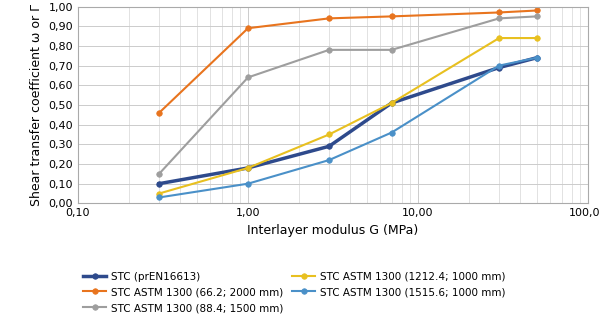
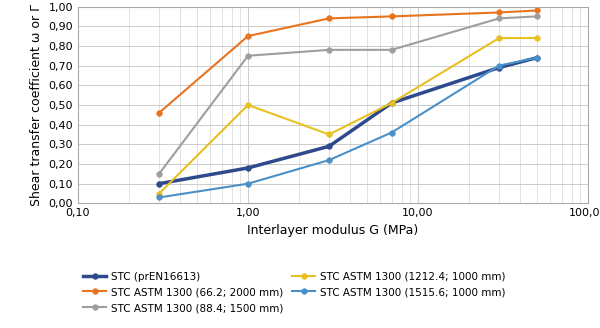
STC ASTM 1300 (66.2; 2000 mm)/1,00: 0,89 -> 0,85
STC ASTM 1300 (88.4; 1500 mm)/1,00: 0,64 -> 0,75
STC ASTM 1300 (1212.4; 1000 mm)/1,00: 0,18 -> 0,50
